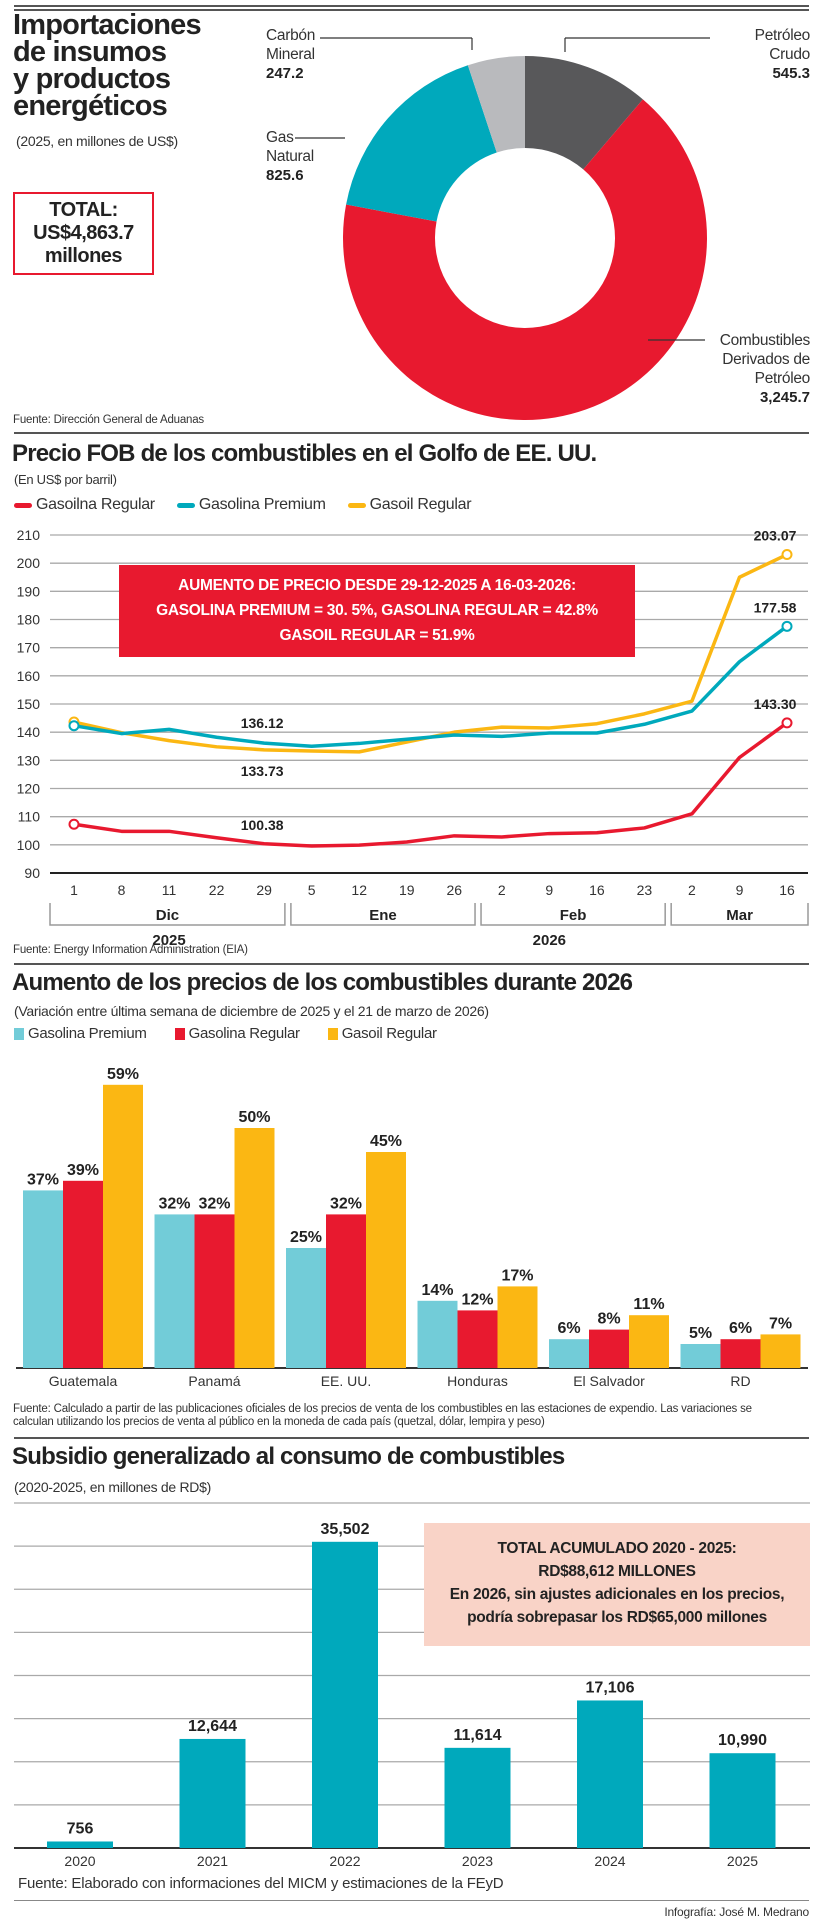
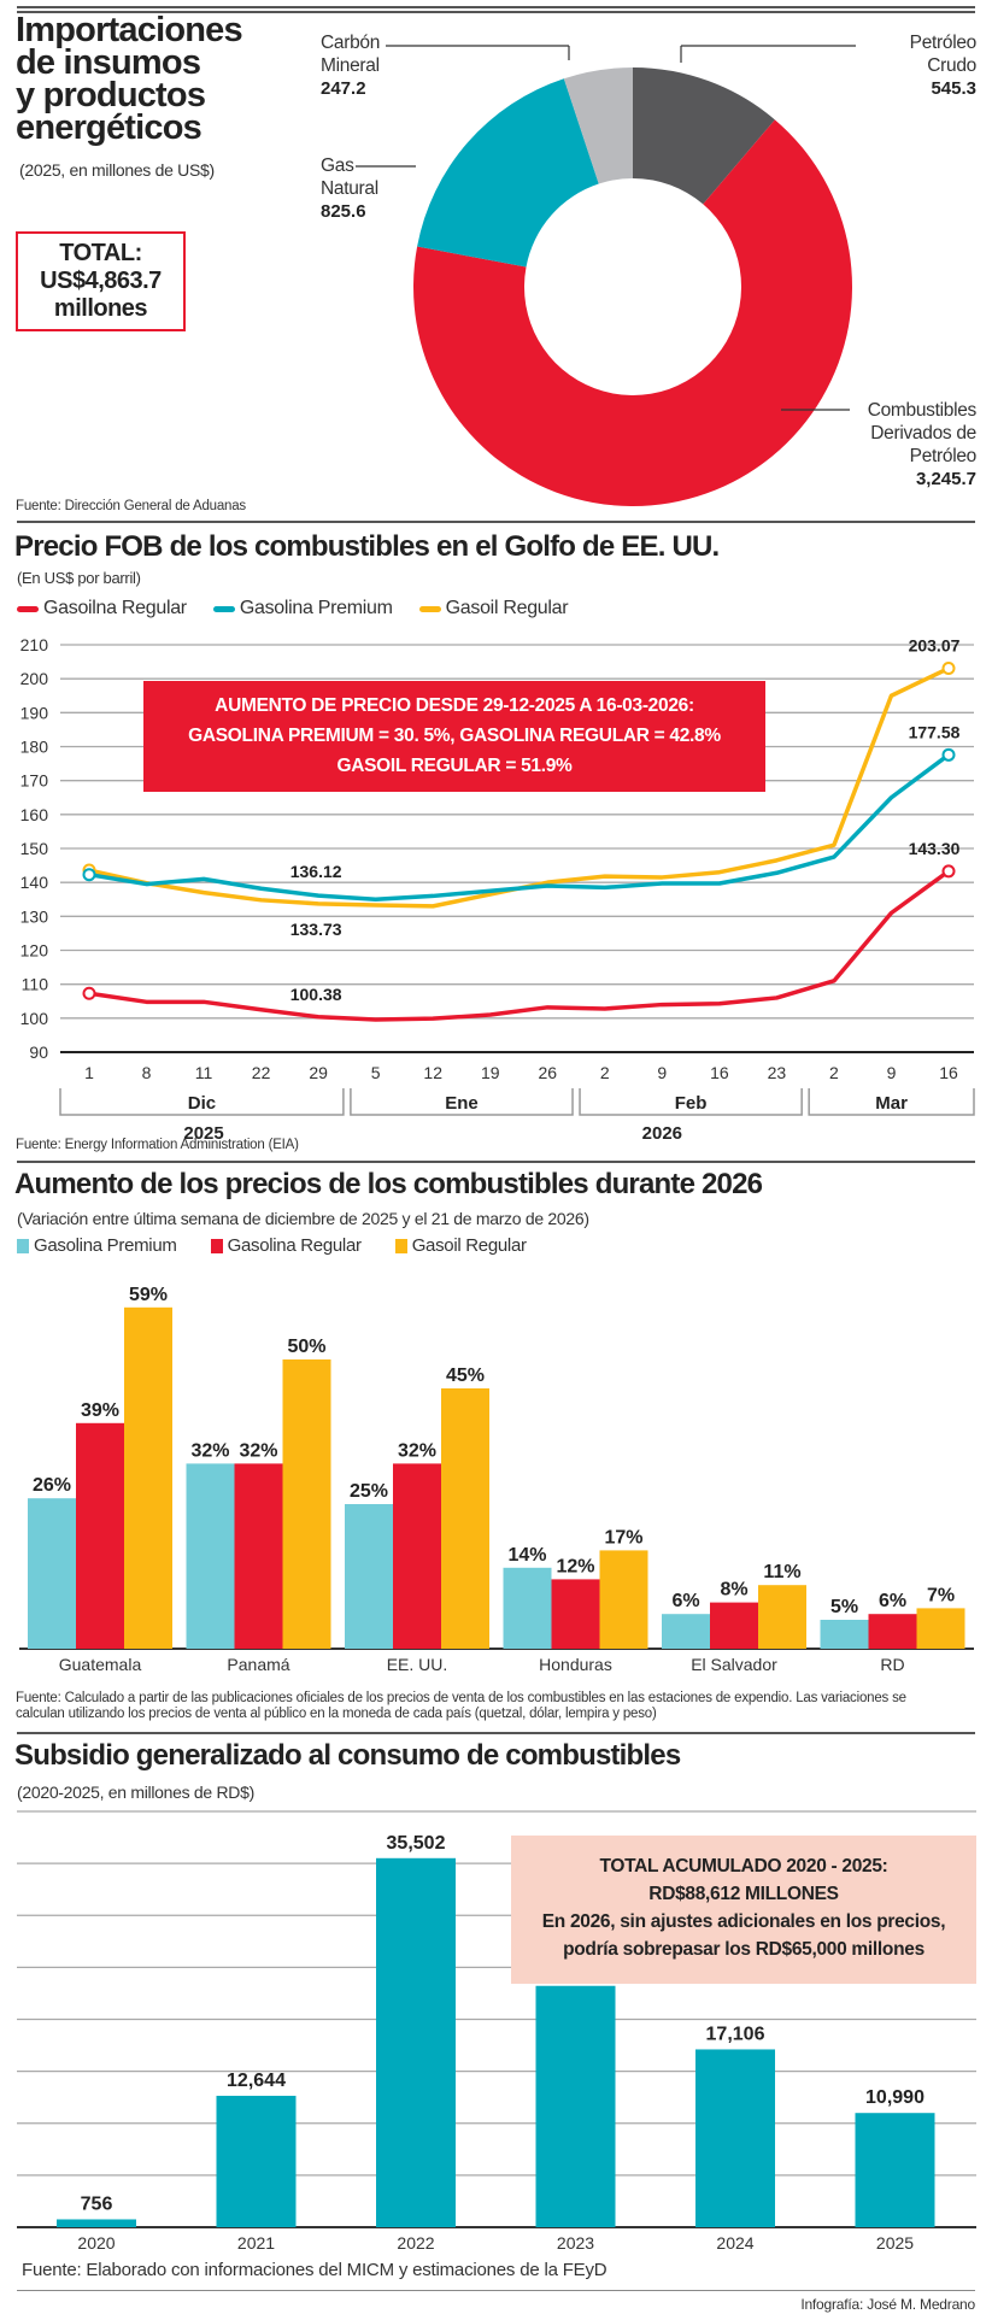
Aumento de los precios de los combustibles durante 2026/Gasolina Premium/Guatemala: 37% -> 26%
Subsidio generalizado al consumo de combustibles/2023: 11,614 -> 23,218
